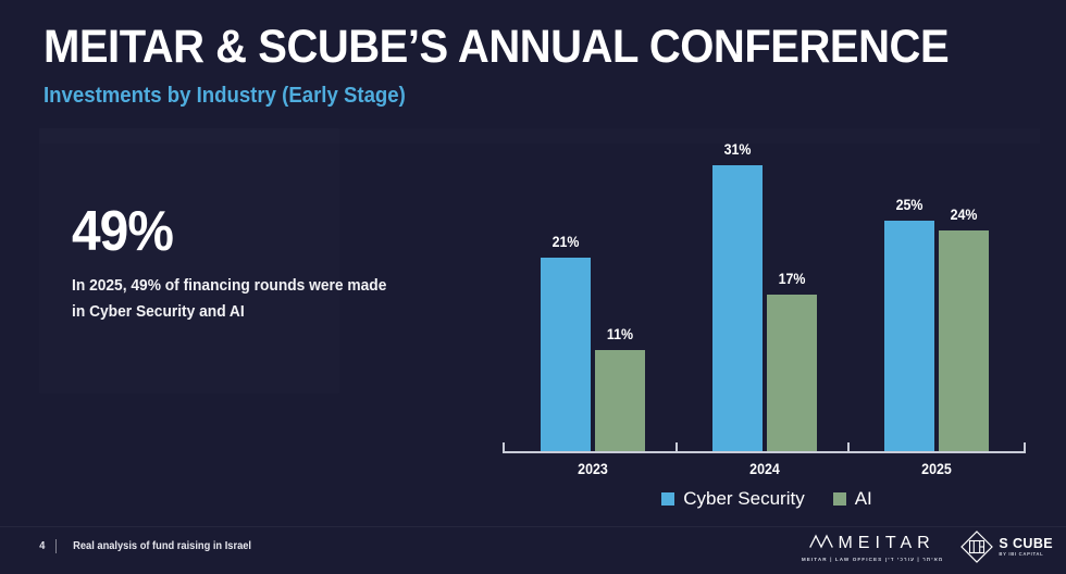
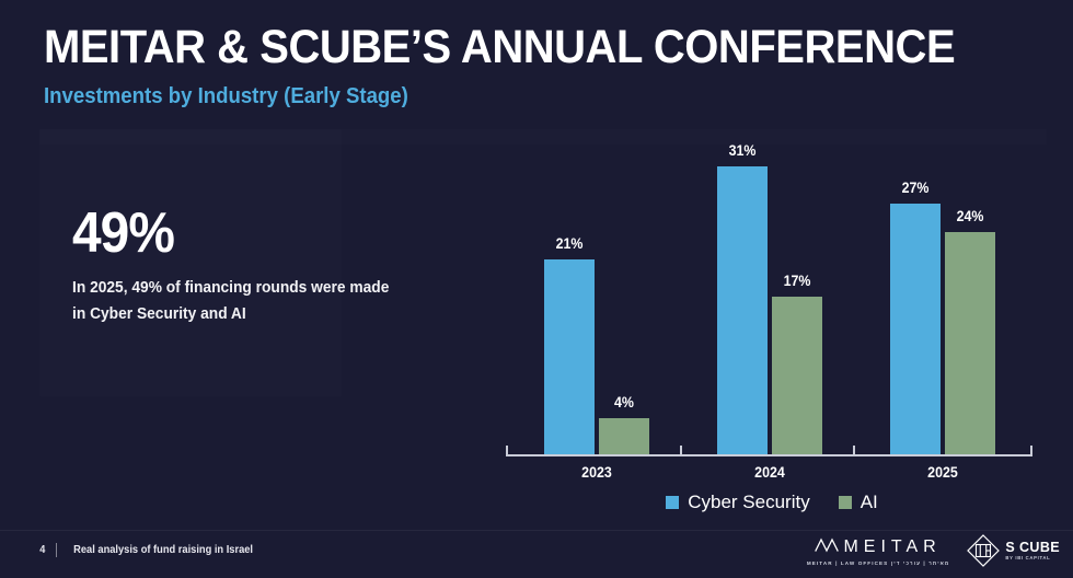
AI/2023: 11% -> 4%
Cyber Security/2025: 25% -> 27%
